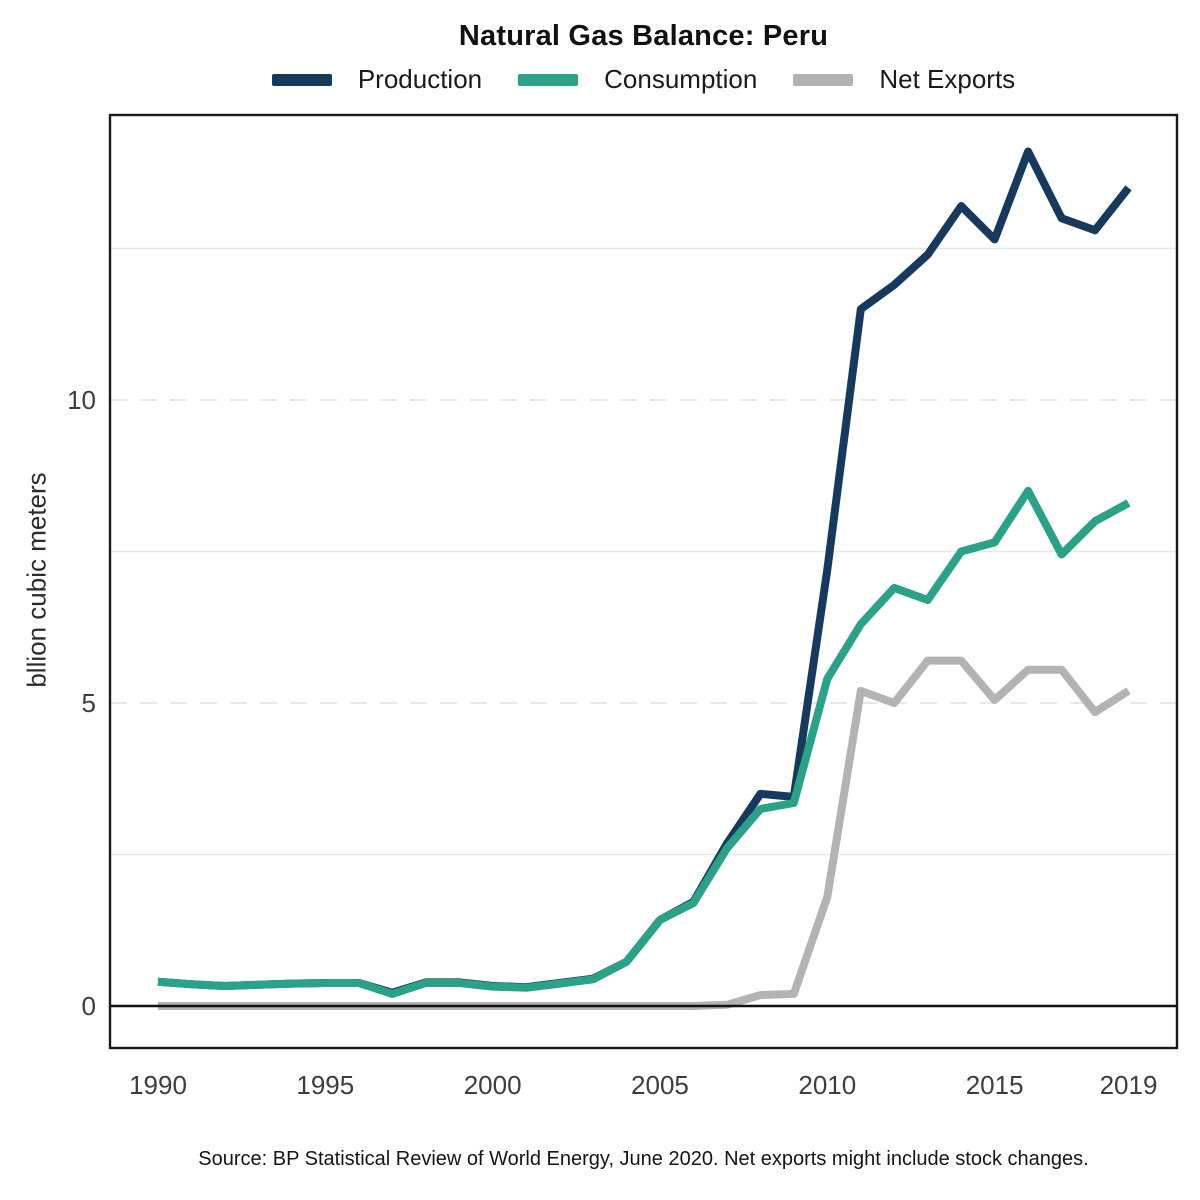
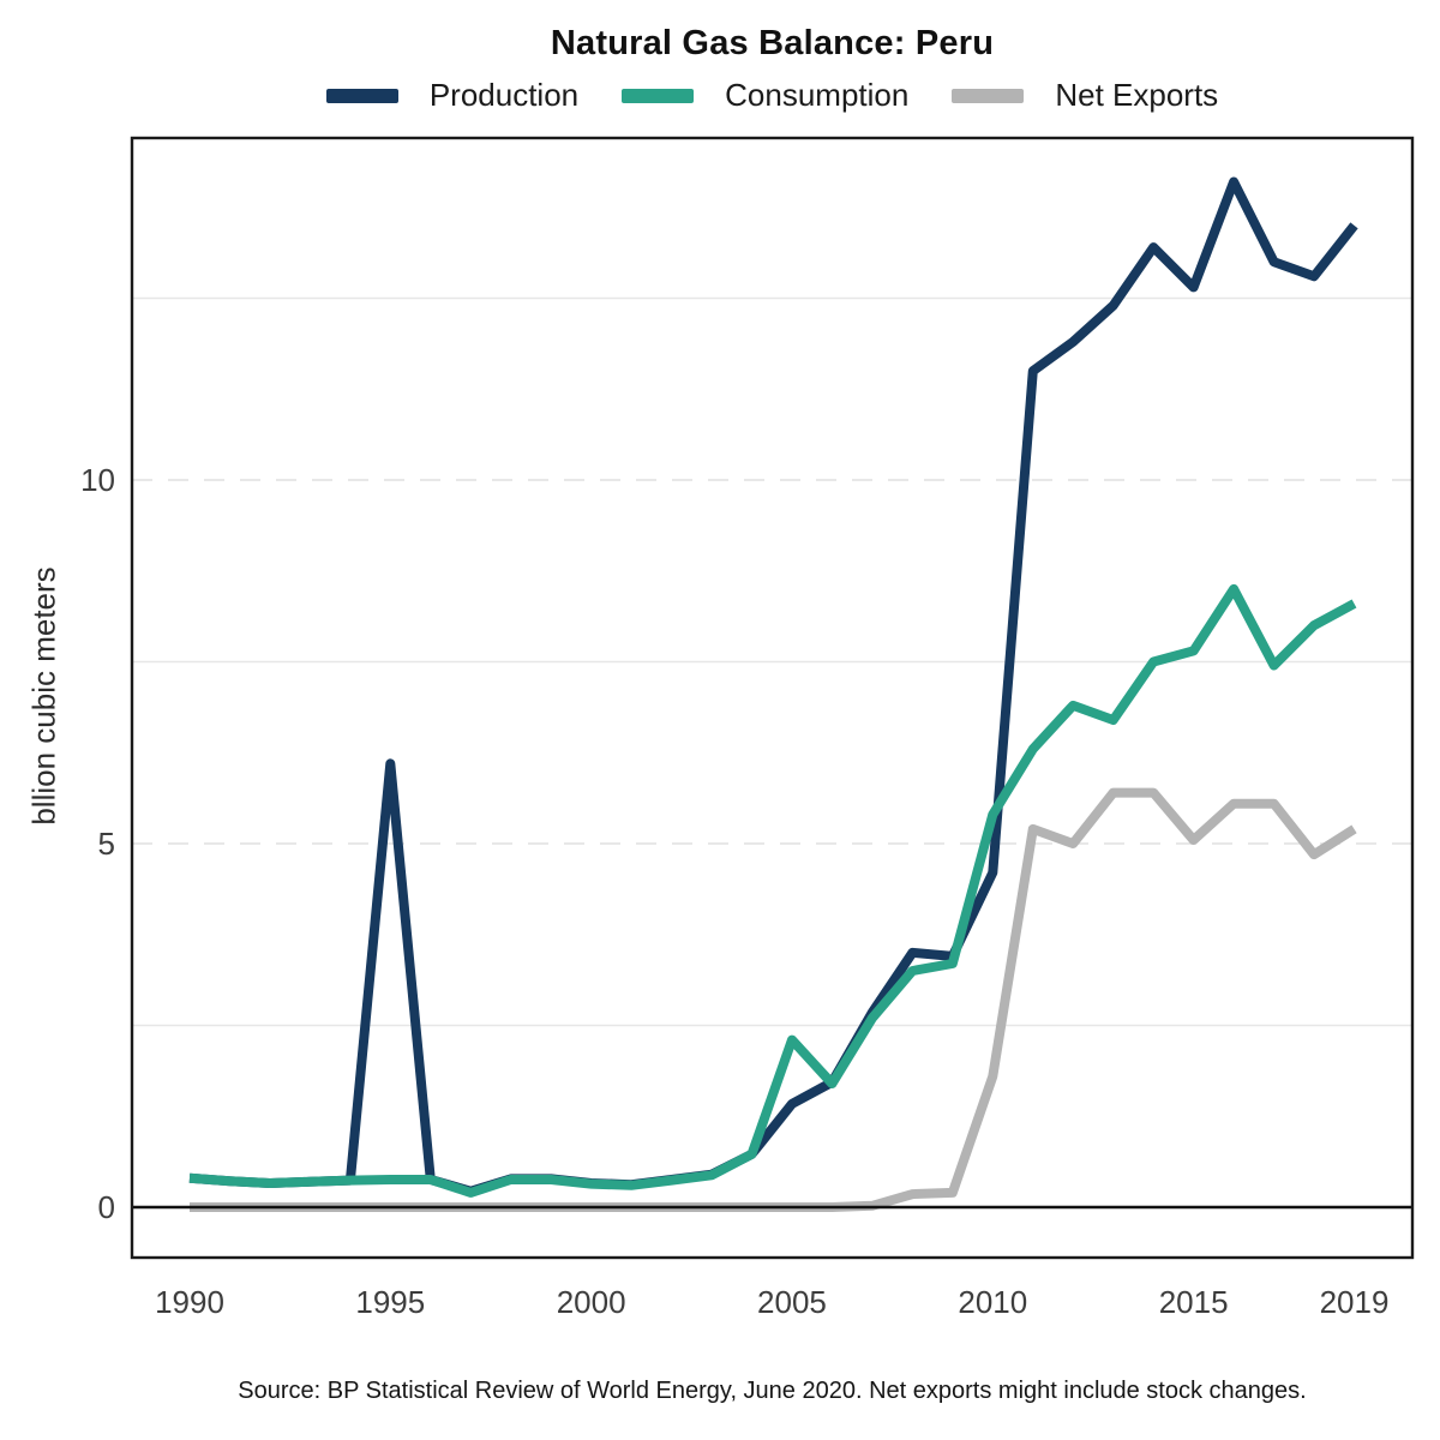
Production/1995: 0.4 -> 6.1
Consumption/2005: 1.4 -> 2.3
Production/2010: 7.2 -> 4.6
